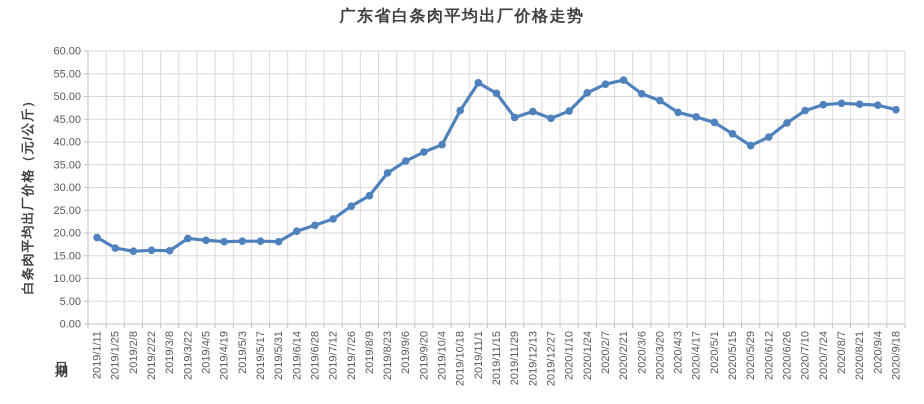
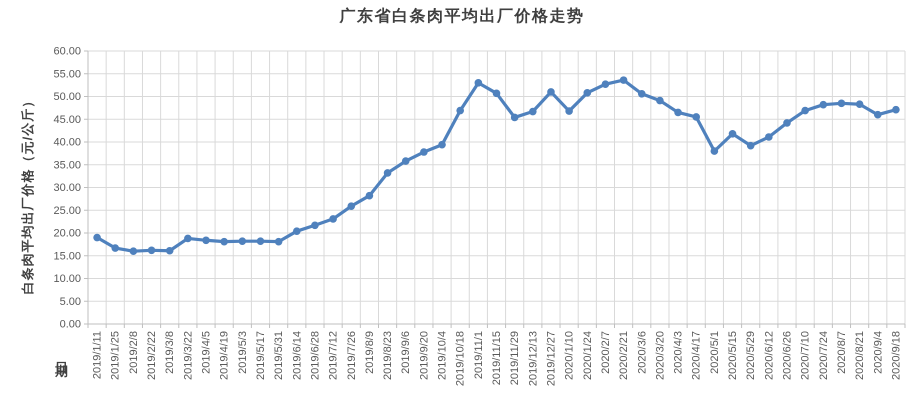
2019/12/27: 45 -> 51
2020/5/1: 44 -> 38
2020/9/4: 48 -> 46
